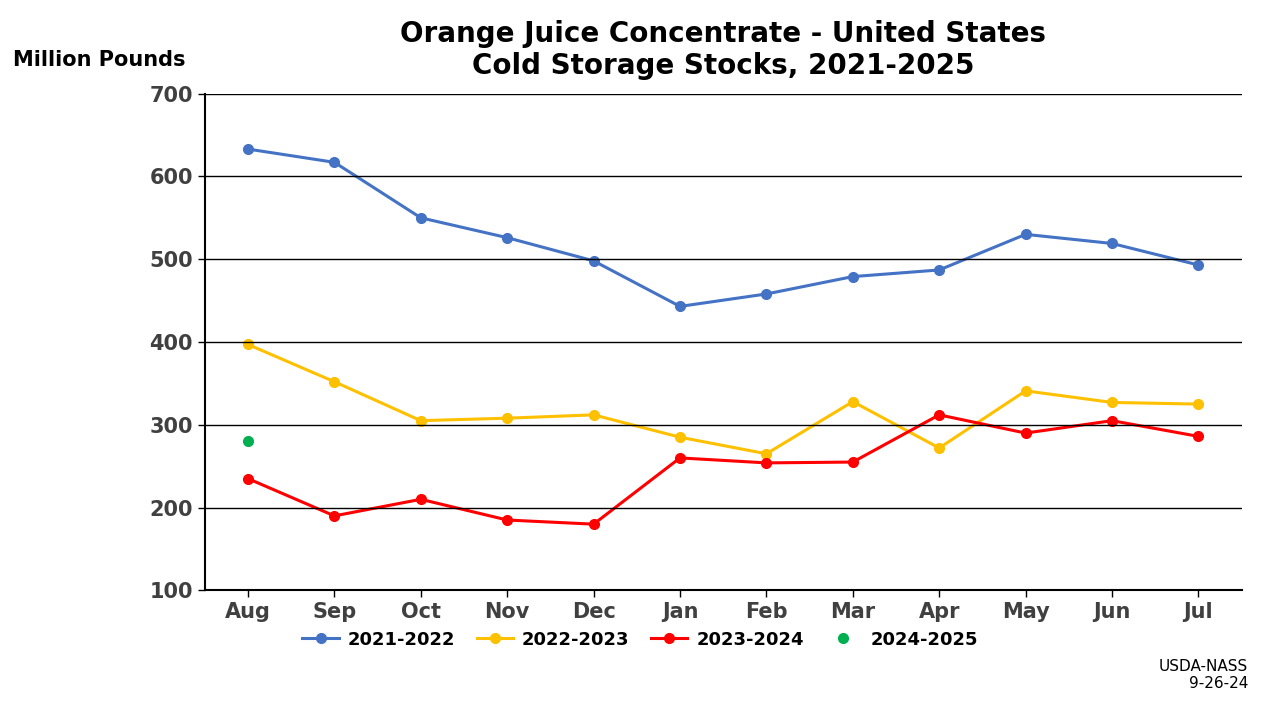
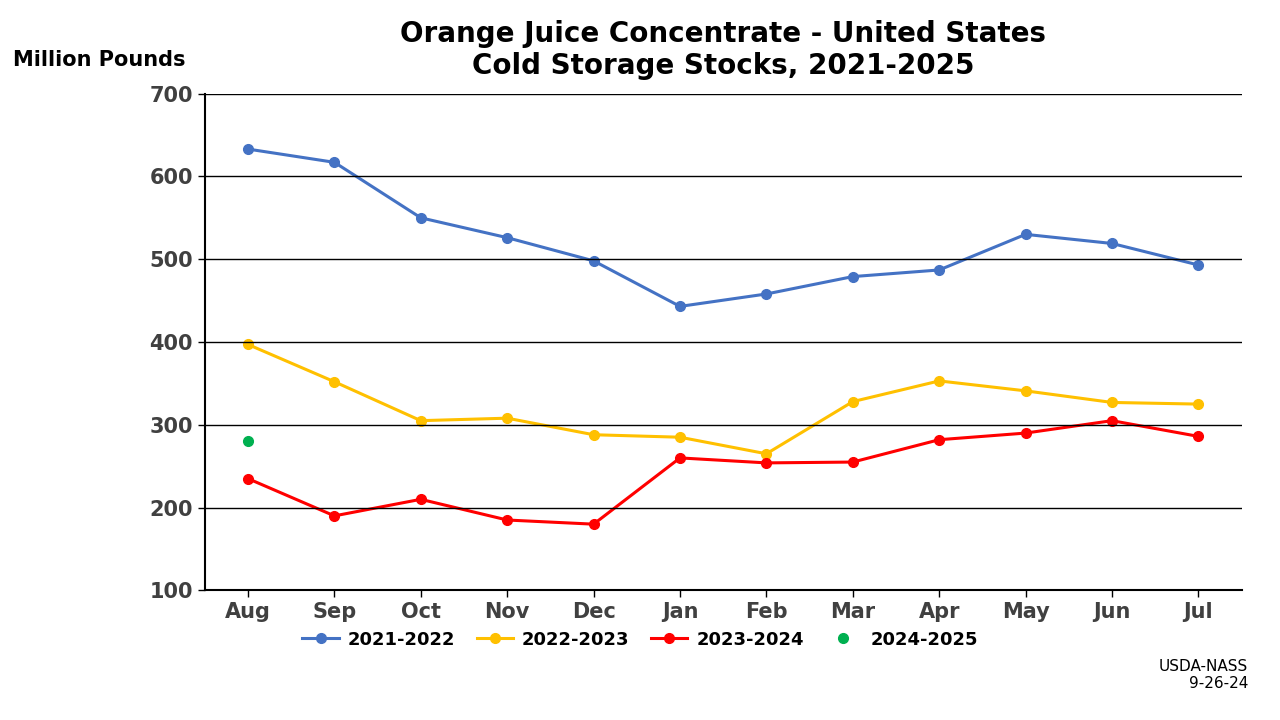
2022-2023/Dec: 312 -> 288
2022-2023/Apr: 272 -> 353
2023-2024/Apr: 312 -> 282
